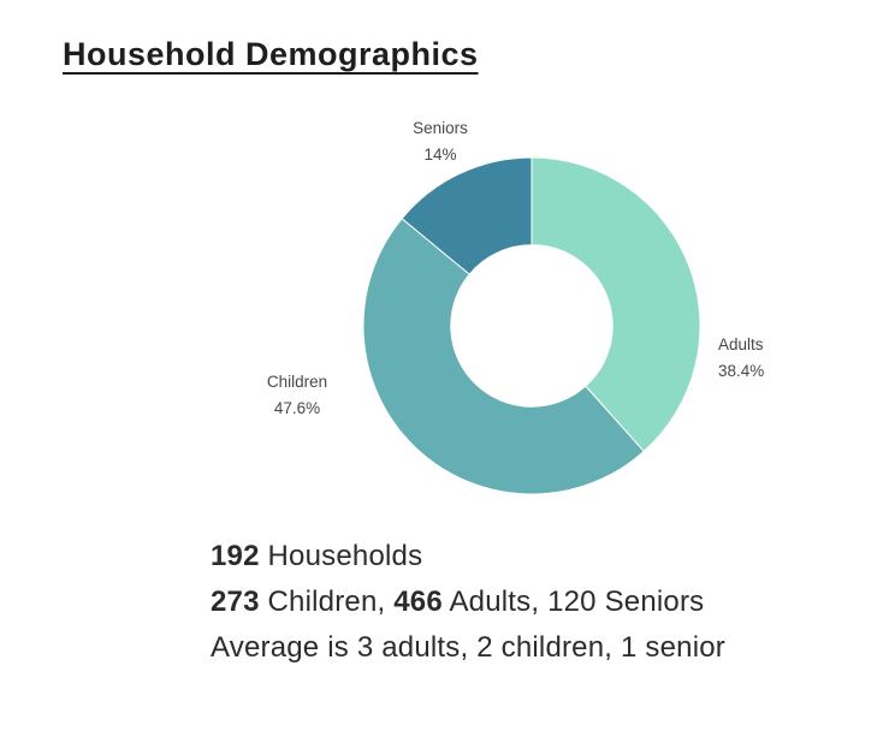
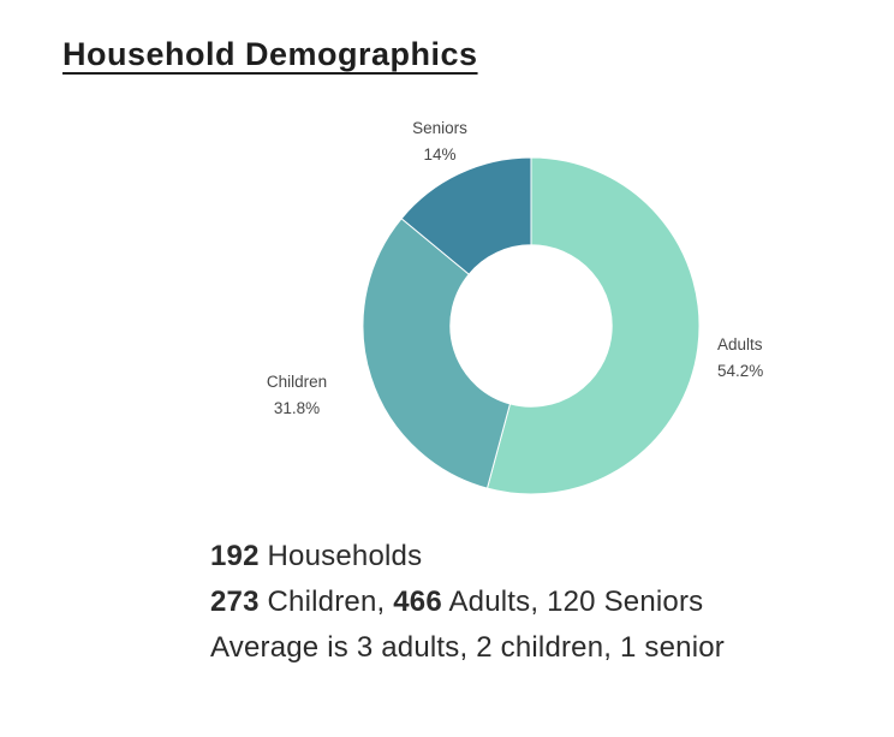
Adults: 38.4% -> 54.2%
Children: 47.6% -> 31.8%
